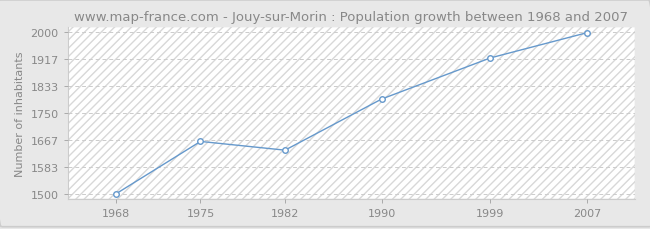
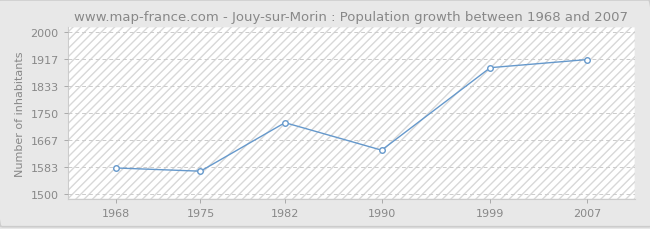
1968: 1500 -> 1580
1975: 1662 -> 1570
1982: 1635 -> 1720
1990: 1793 -> 1635
1999: 1920 -> 1890
2007: 1998 -> 1915
